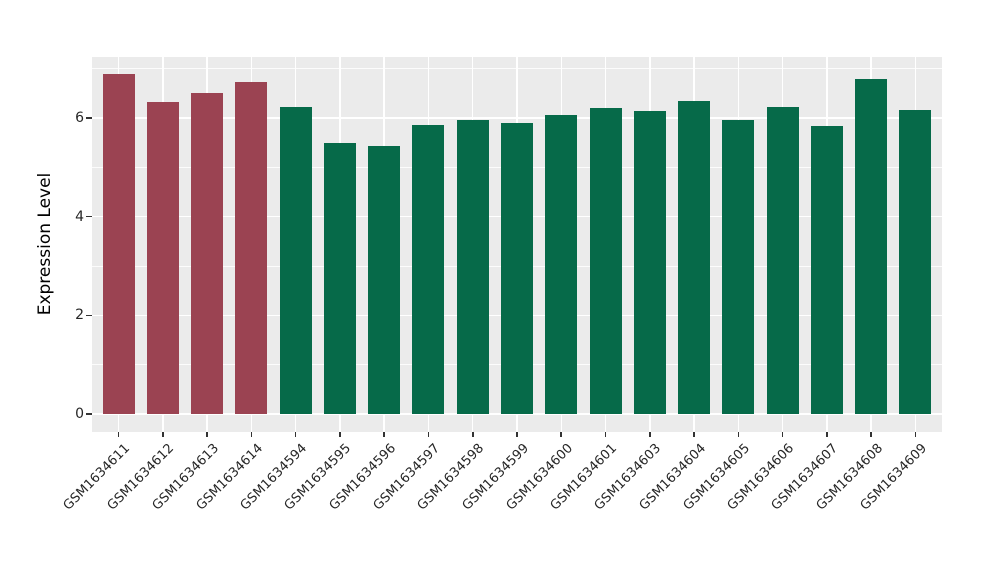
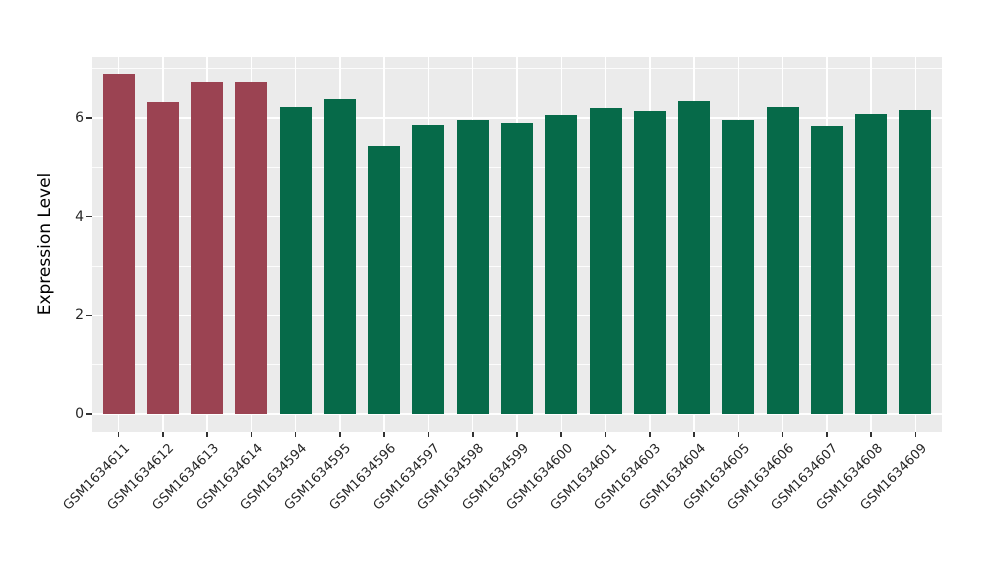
GSM1634613: 6.5 -> 6.7
GSM1634595: 5.5 -> 6.4
GSM1634608: 6.8 -> 6.1
